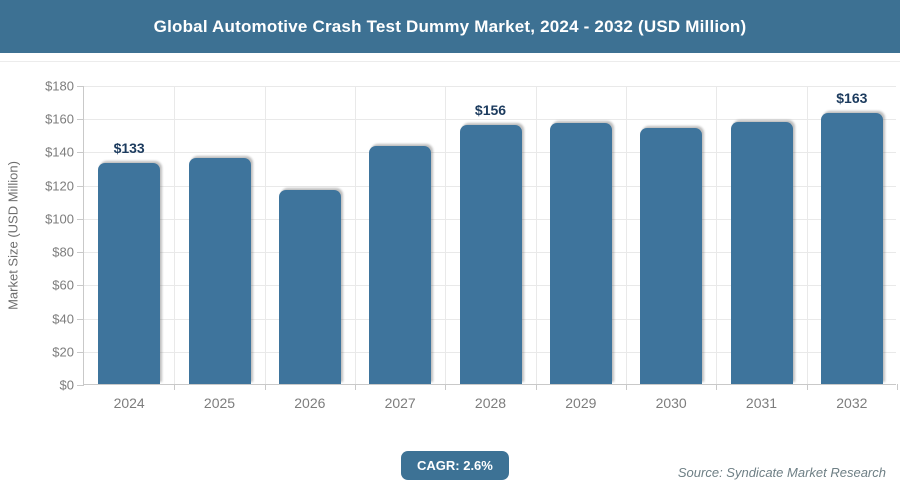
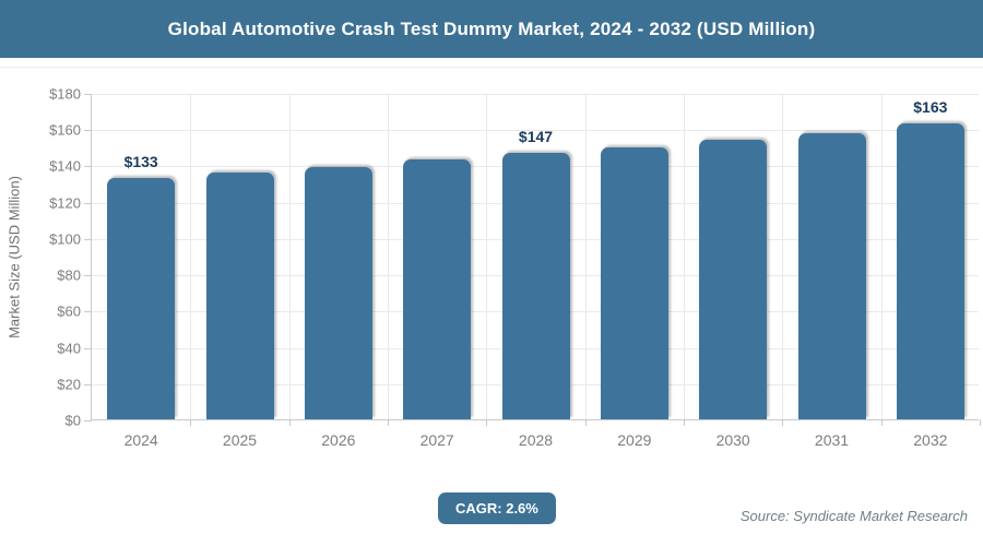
2026: $117 -> $139
2028: $156 -> $147
2029: $157 -> $150
